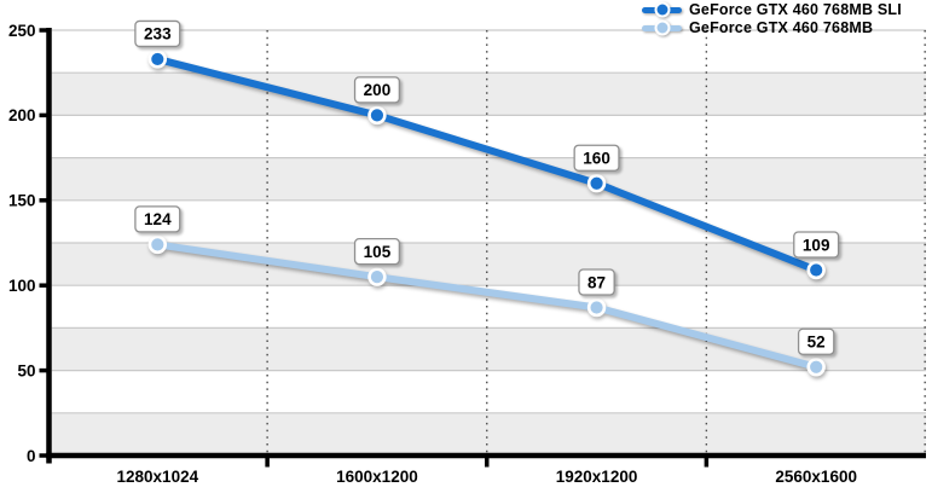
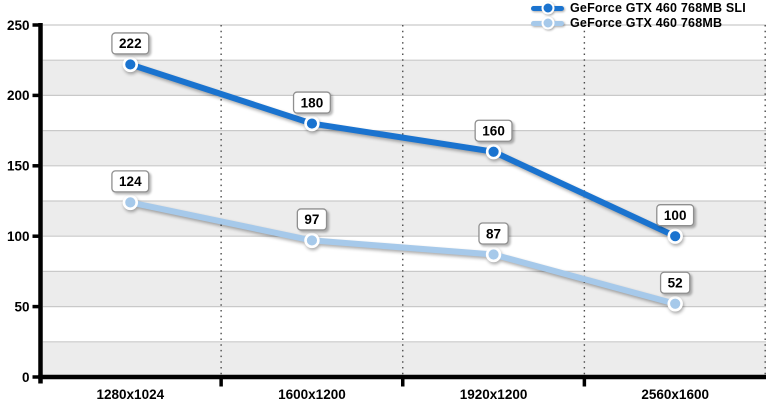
GeForce GTX 460 768MB SLI/1280x1024: 233 -> 222
GeForce GTX 460 768MB SLI/1600x1200: 200 -> 180
GeForce GTX 460 768MB/1600x1200: 105 -> 97
GeForce GTX 460 768MB SLI/2560x1600: 109 -> 100
